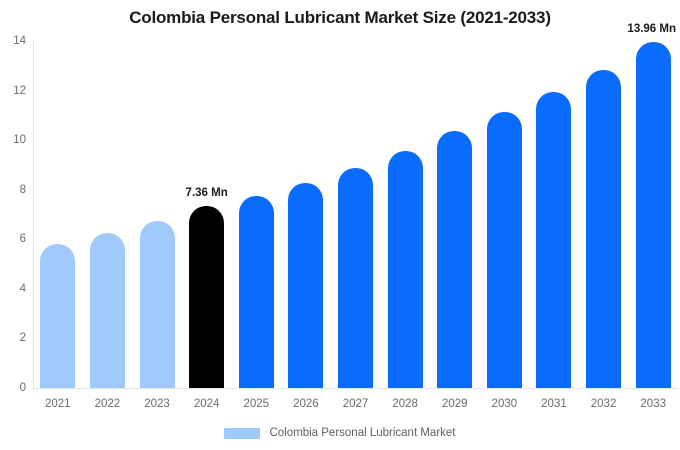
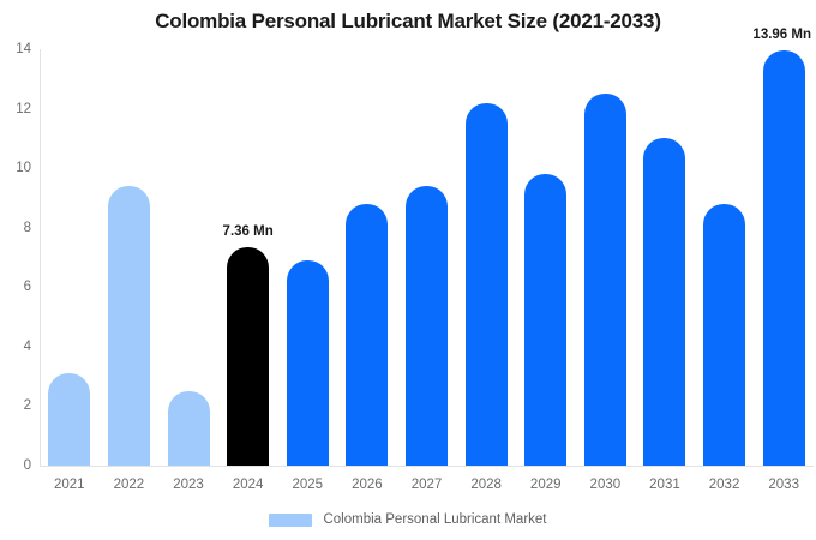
2021: 5.8 -> 3.1
2022: 6.3 -> 9.4
2023: 6.7 -> 2.5
2025: 7.7 -> 6.9
2026: 8.3 -> 8.8
2027: 8.9 -> 9.4
2028: 9.6 -> 12.2
2029: 10.4 -> 9.8
2030: 11.1 -> 12.5
2031: 12.0 -> 11.0
2032: 12.8 -> 8.8
